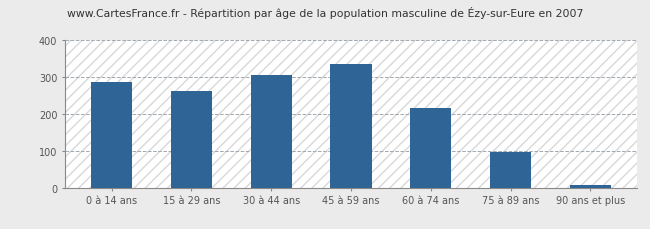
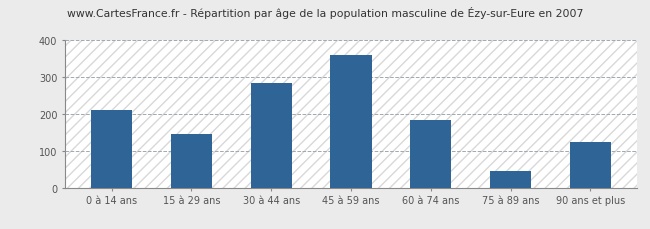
0 à 14 ans: 288 -> 210
15 à 29 ans: 263 -> 145
30 à 44 ans: 305 -> 285
45 à 59 ans: 335 -> 360
60 à 74 ans: 217 -> 185
75 à 89 ans: 96 -> 45
90 ans et plus: 8 -> 125
